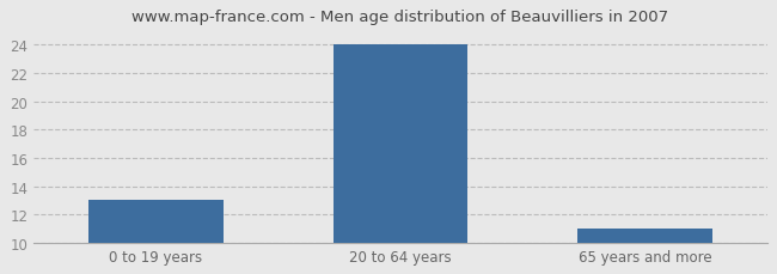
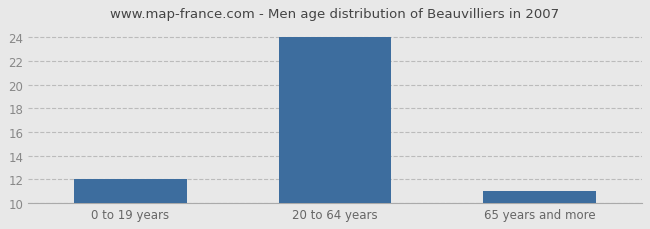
0 to 19 years: 13 -> 12
